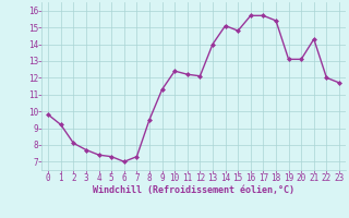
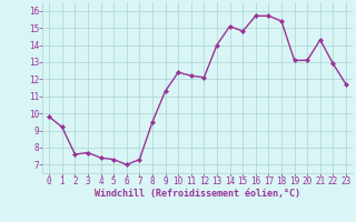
2: 8.1 -> 7.6
22: 12.0 -> 12.9
